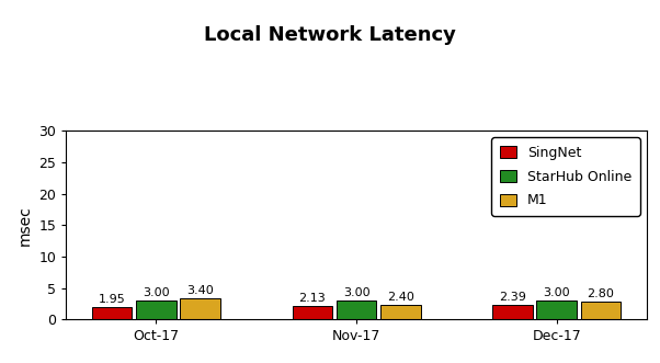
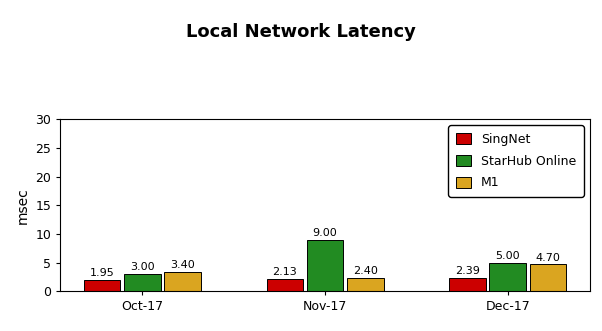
StarHub Online/Nov-17: 3.00 -> 9.00
StarHub Online/Dec-17: 3.00 -> 5.00
M1/Dec-17: 2.80 -> 4.70
